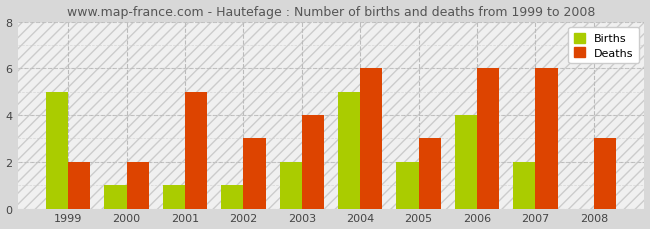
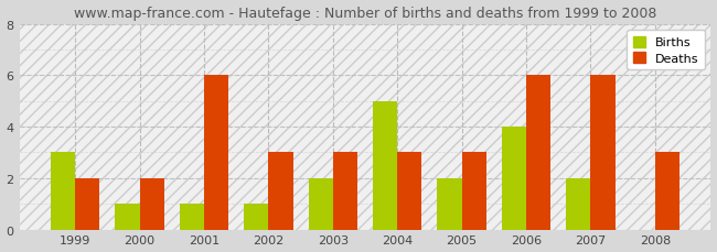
Births/1999: 5 -> 3
Deaths/2001: 5 -> 6
Deaths/2003: 4 -> 3
Deaths/2004: 6 -> 3
